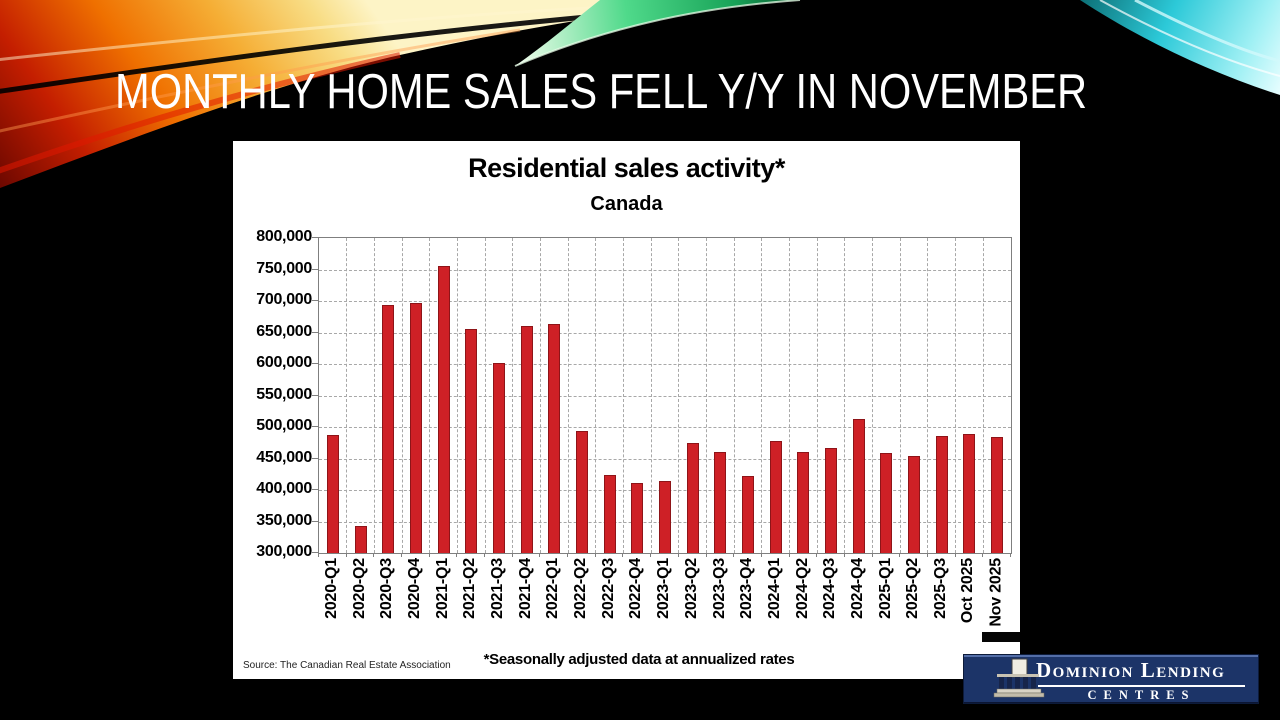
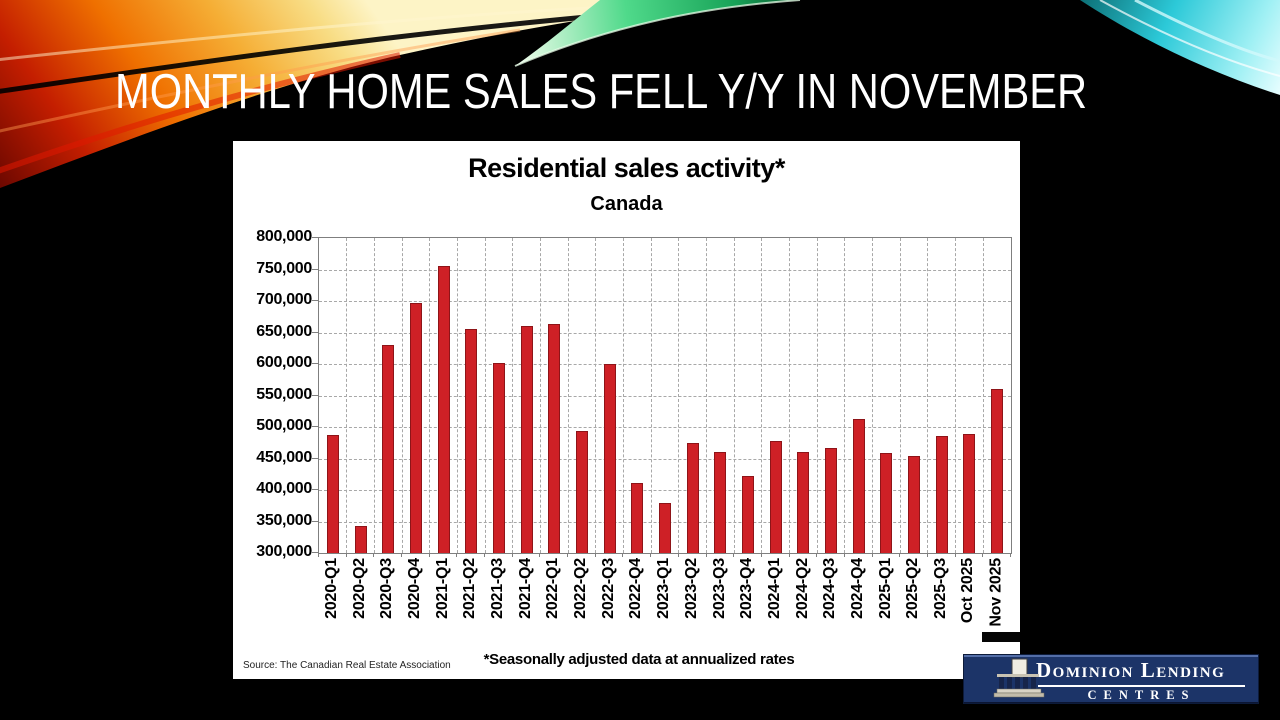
2020-Q3: 690000 -> 630000
2022-Q3: 420000 -> 600000
2023-Q1: 420000 -> 380000
Nov 2025: 480000 -> 560000
